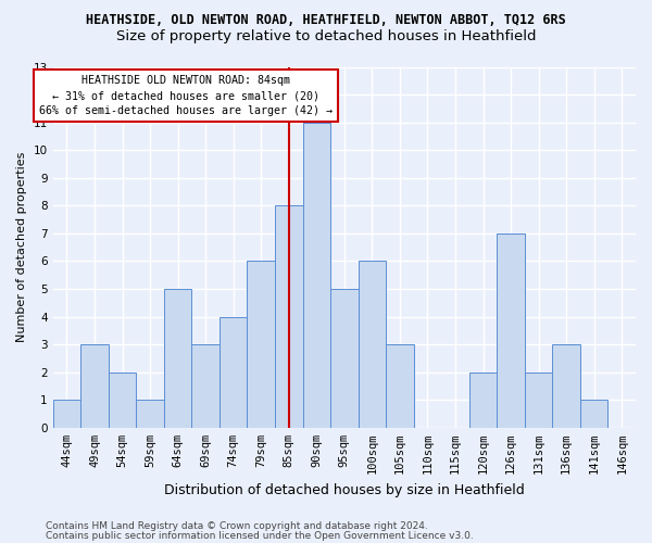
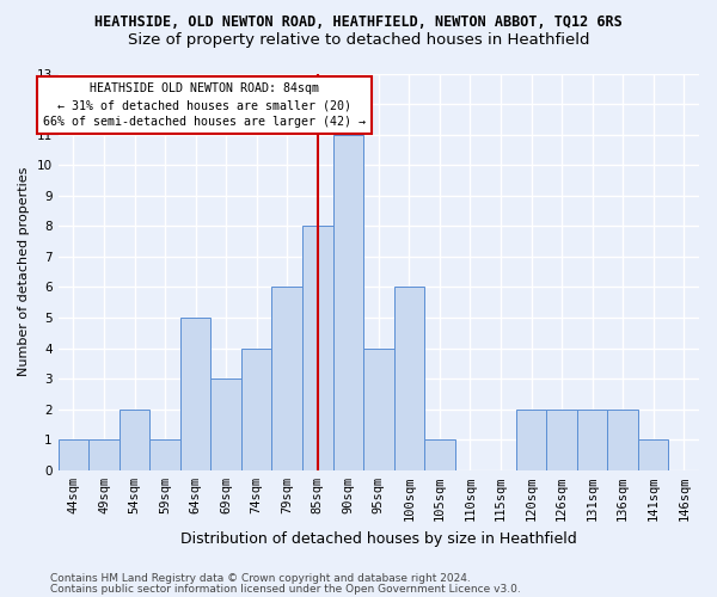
49sqm: 3 -> 1
95sqm: 5 -> 4
105sqm: 3 -> 1
126sqm: 7 -> 2
136sqm: 3 -> 2
